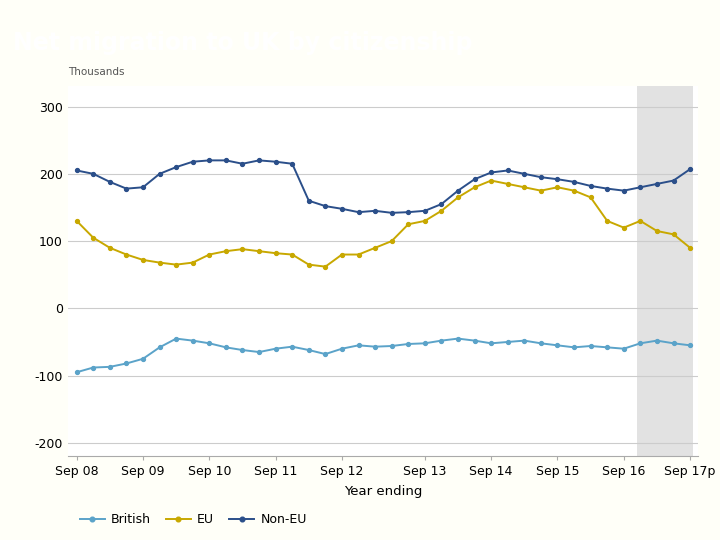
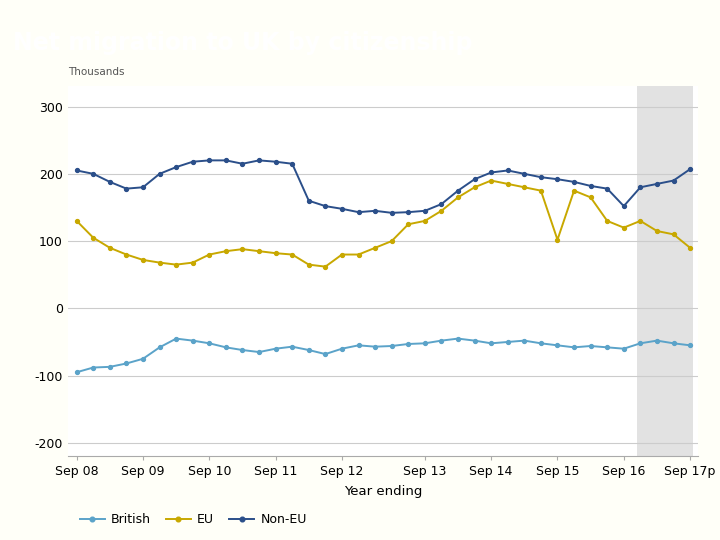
EU/Sep 15: 180 -> 102
Non-EU/Sep 16: 175 -> 152
